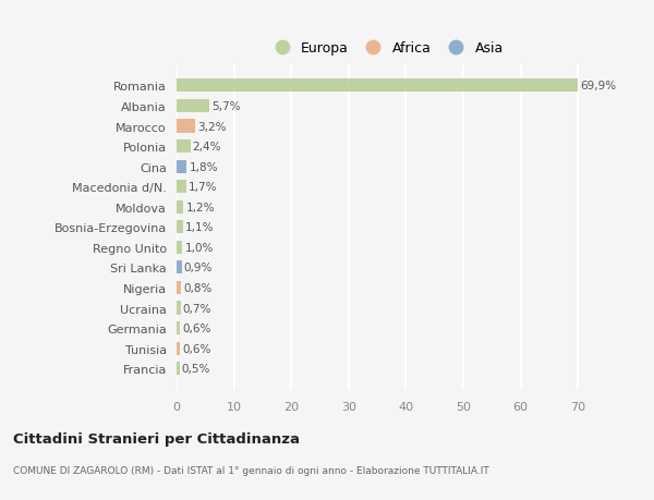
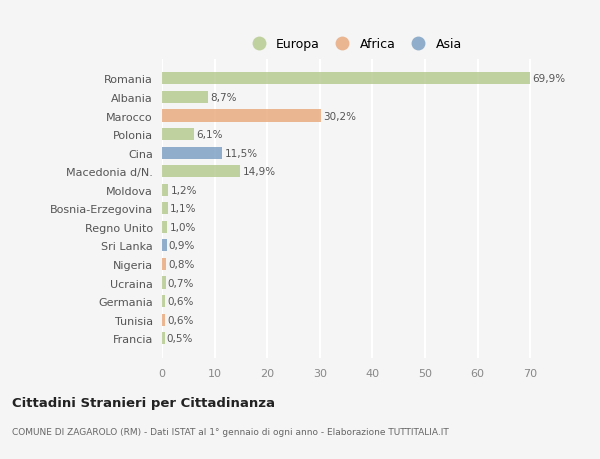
Albania: 5,7% -> 8,7%
Marocco: 3,2% -> 30,2%
Polonia: 2,4% -> 6,1%
Cina: 1,8% -> 11,5%
Macedonia d/N.: 1,7% -> 14,9%
